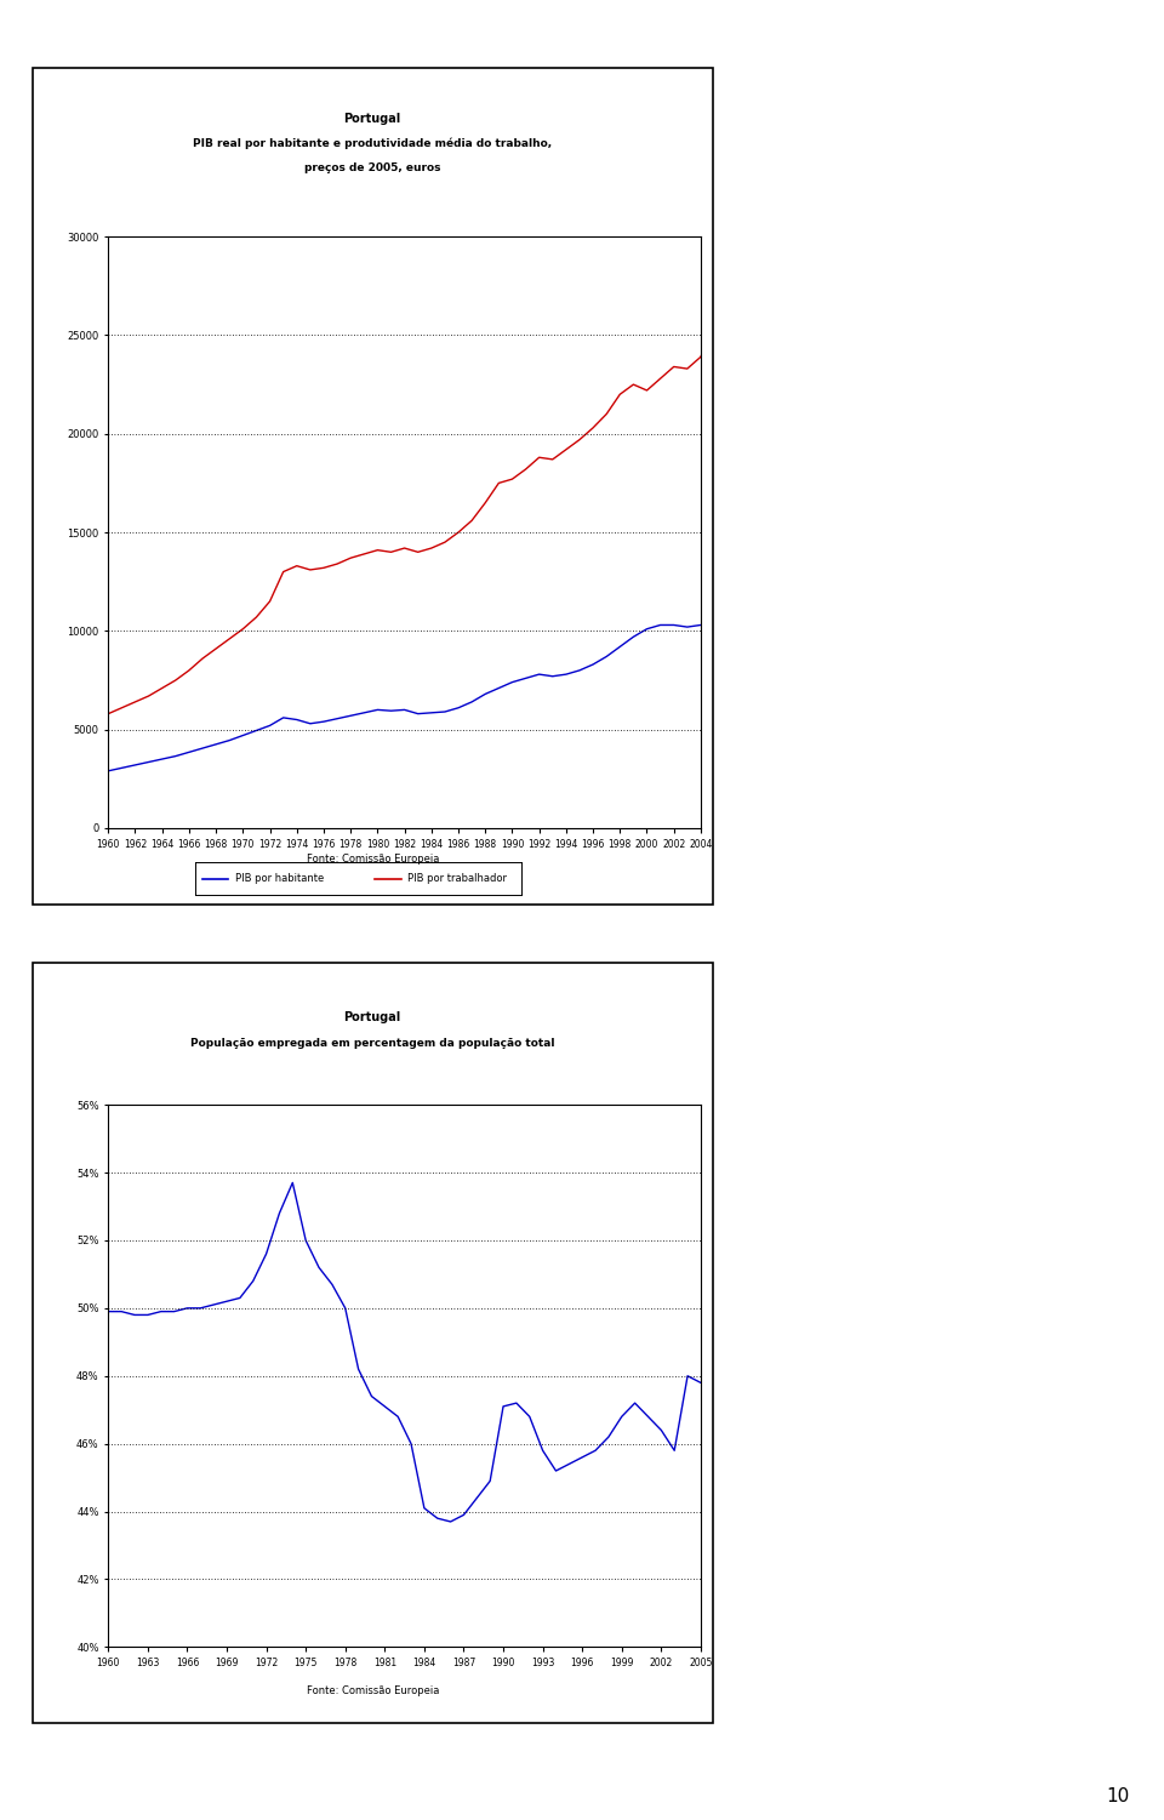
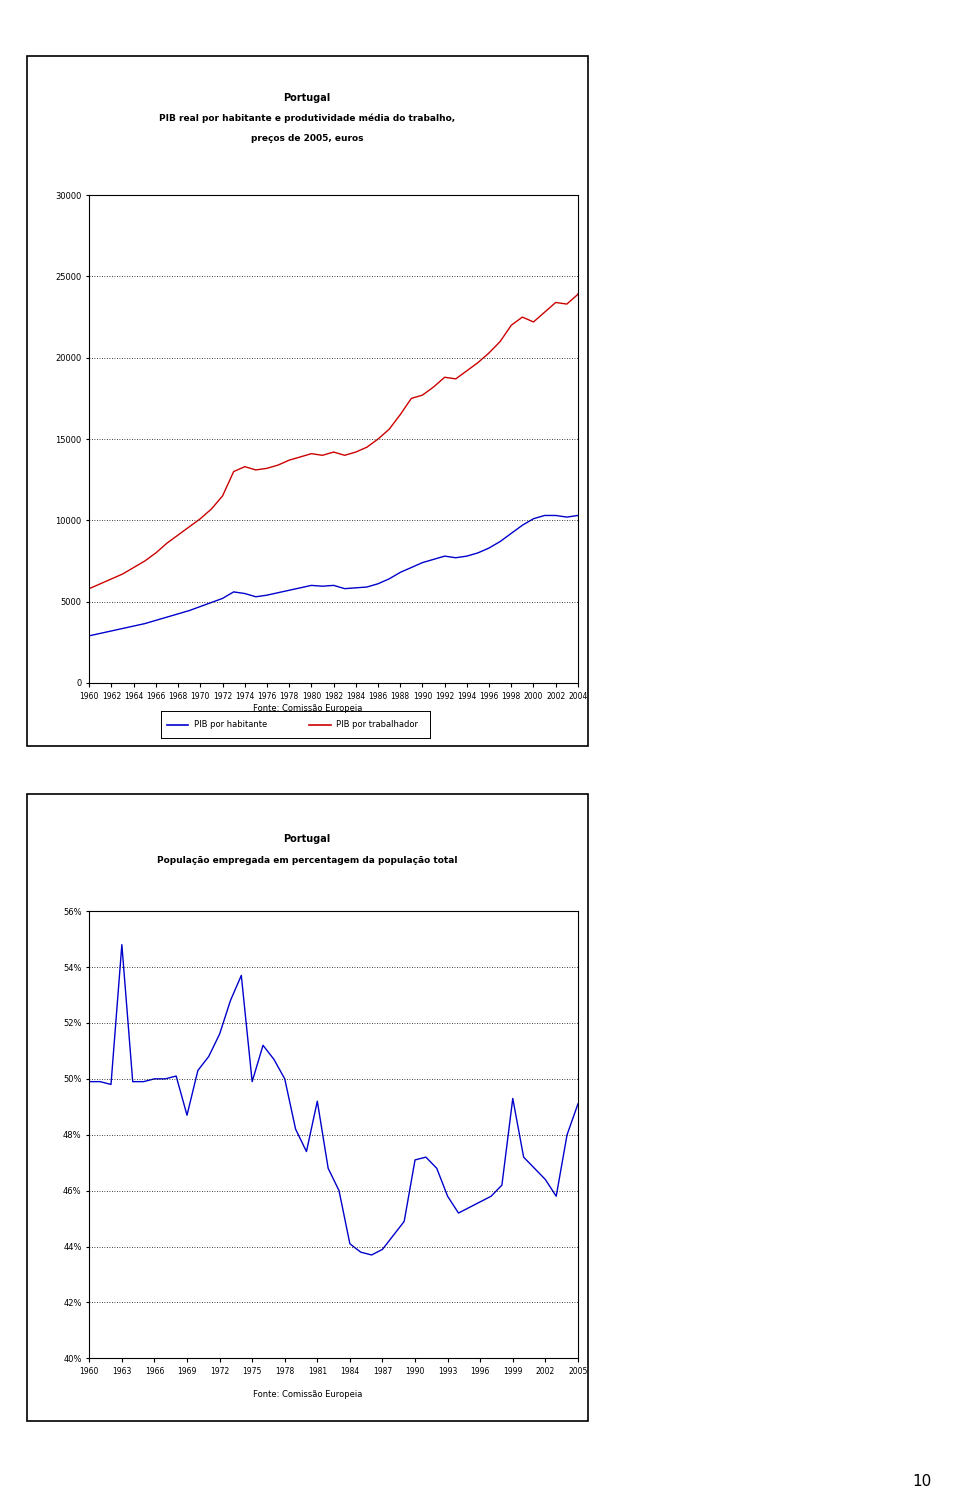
1963: 49.8% -> 54.8%
1969: 50.2% -> 48.7%
1975: 52.0% -> 49.9%
1981: 47.1% -> 49.2%
1999: 46.8% -> 49.3%
2005: 47.8% -> 49.1%
